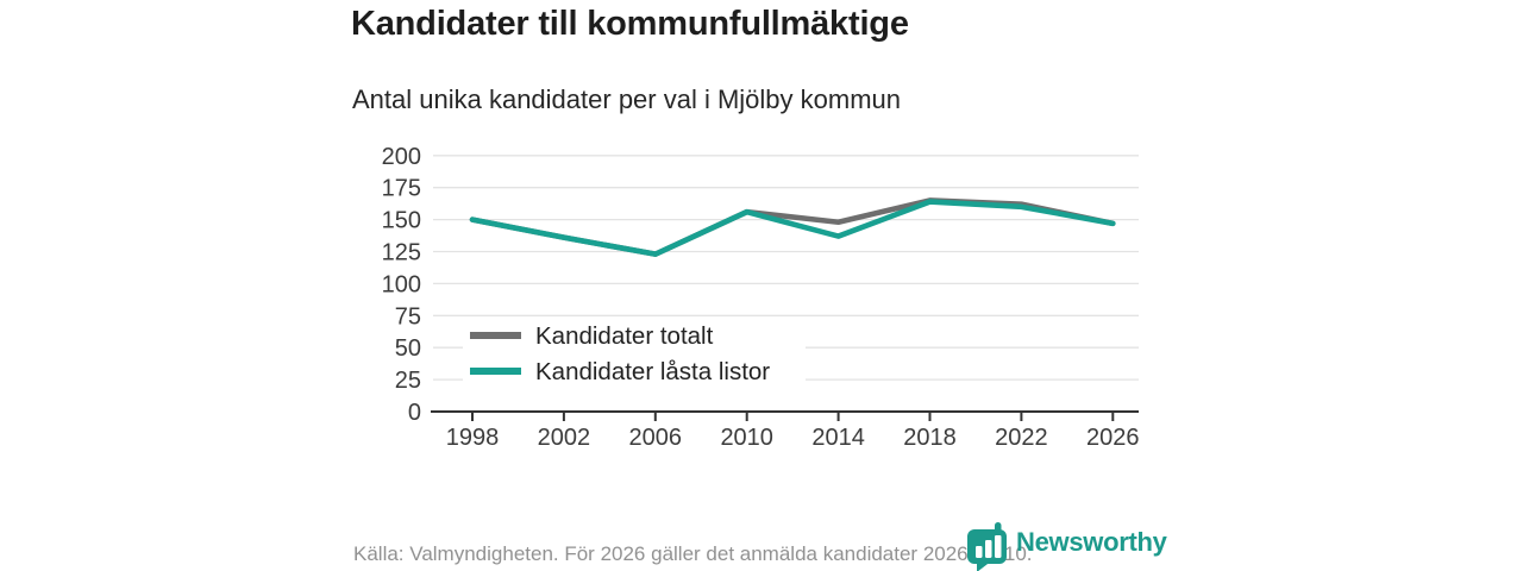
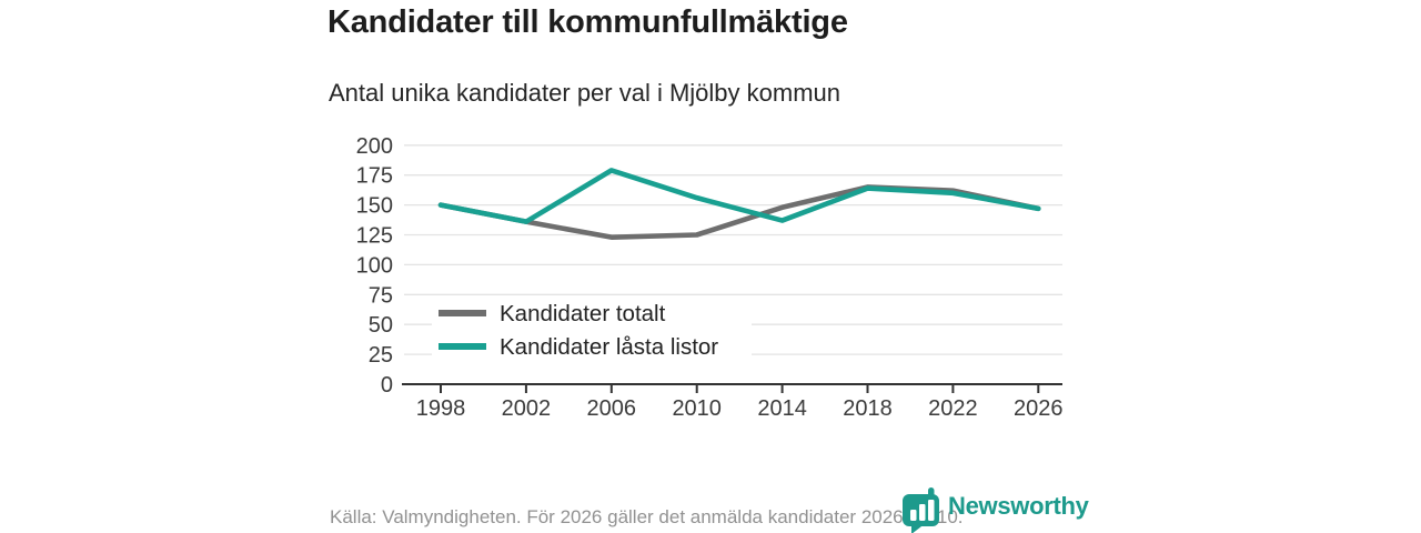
Kandidater låsta listor/2006: 123 -> 179
Kandidater totalt/2010: 156 -> 125
